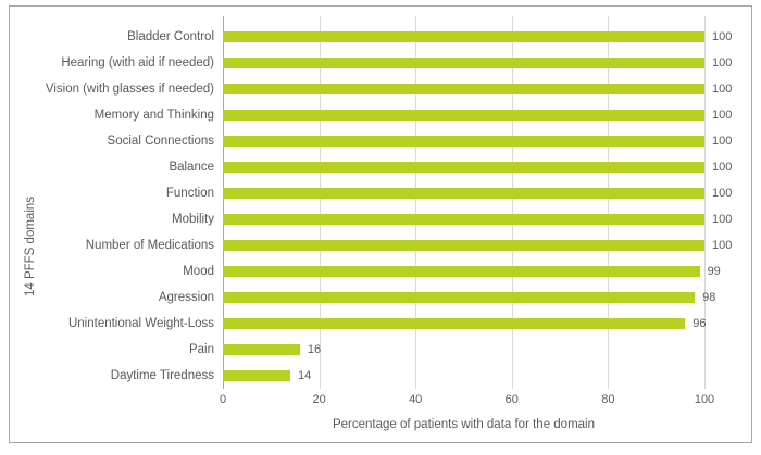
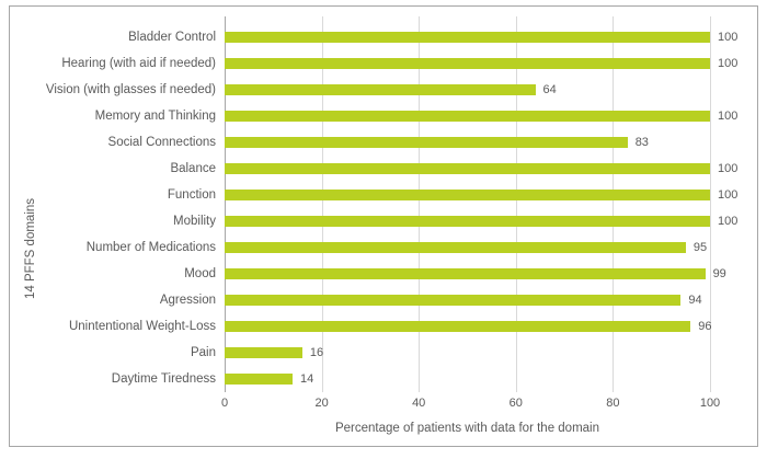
Vision (with glasses if needed): 100 -> 64
Social Connections: 100 -> 83
Number of Medications: 100 -> 95
Agression: 98 -> 94
